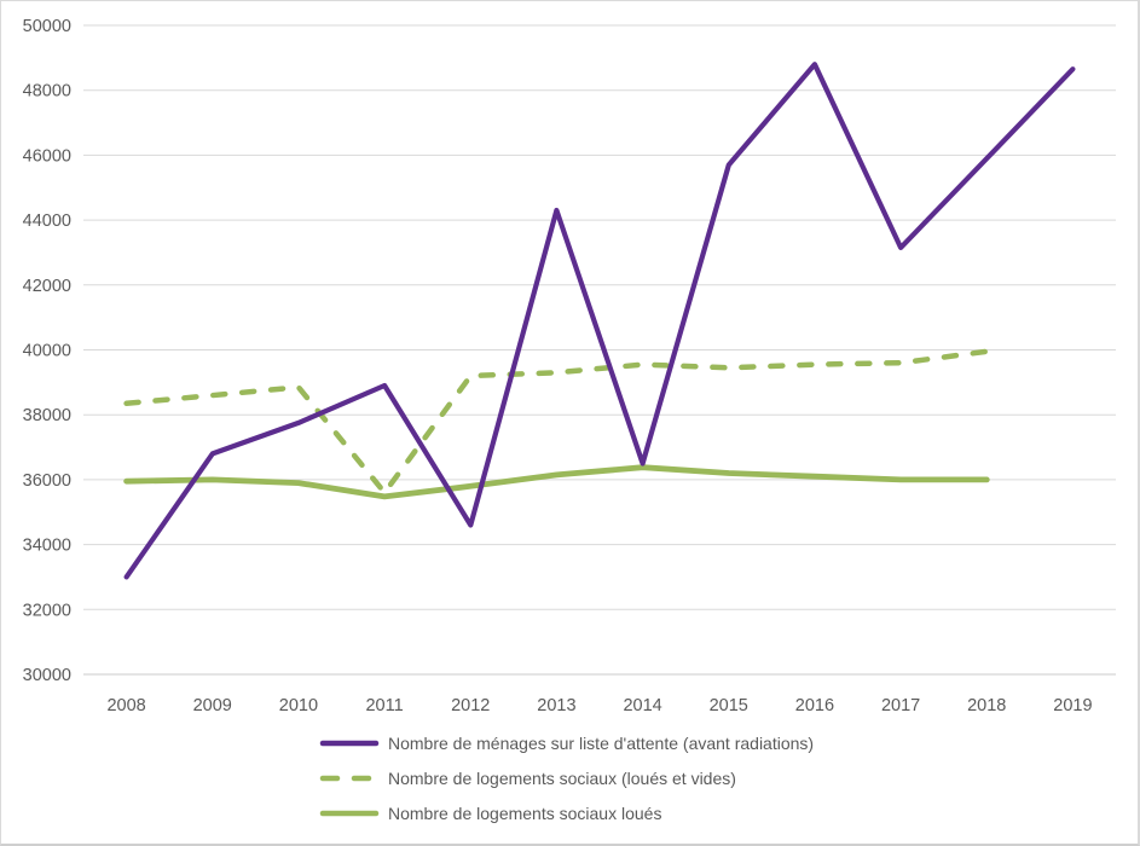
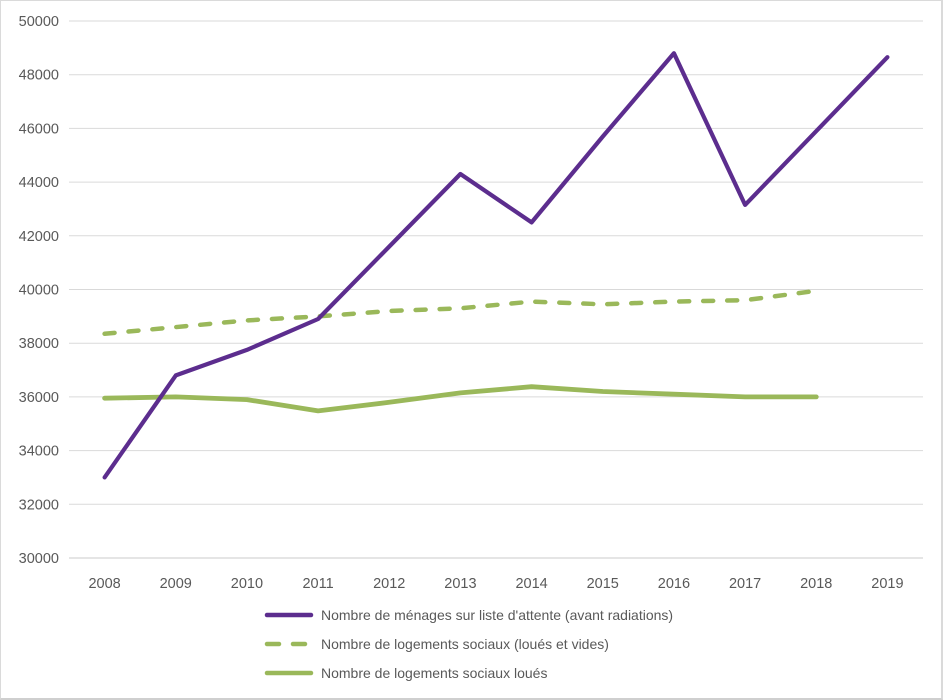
Nombre de logements sociaux (loués et vides)/2011: 35600 -> 39000
Nombre de ménages sur liste d'attente (avant radiations)/2012: 34600 -> 41600
Nombre de ménages sur liste d'attente (avant radiations)/2014: 36500 -> 42500
